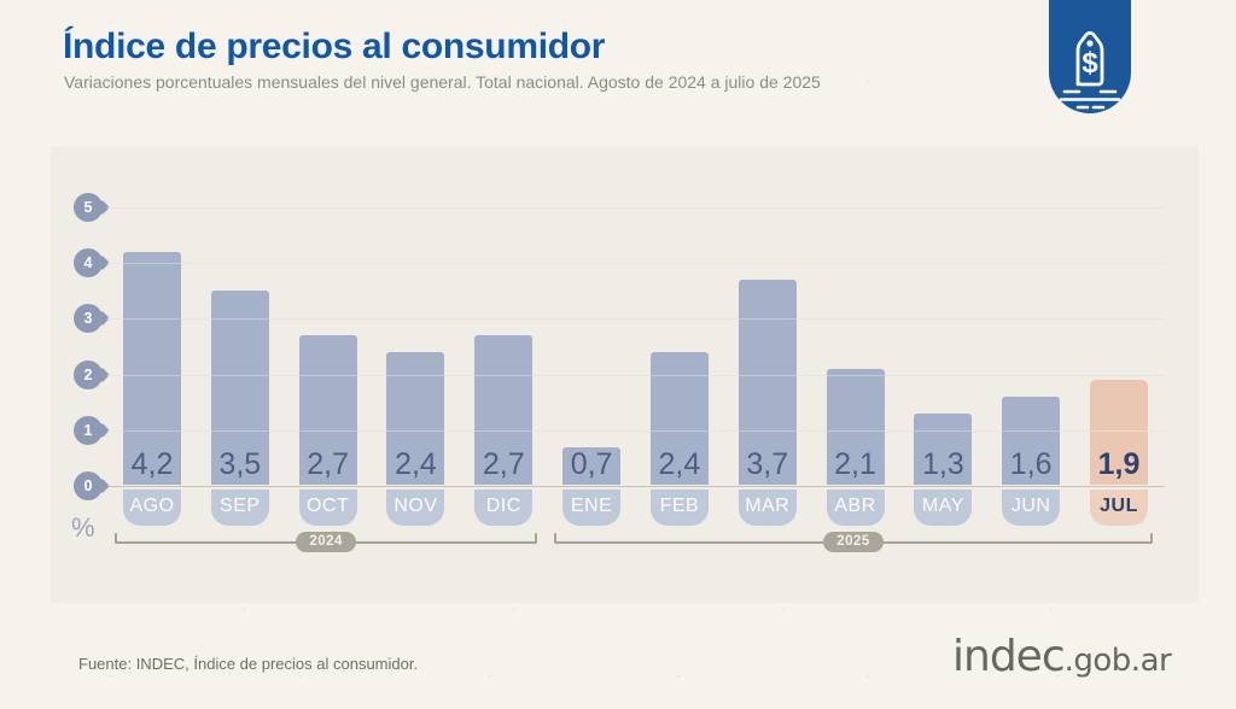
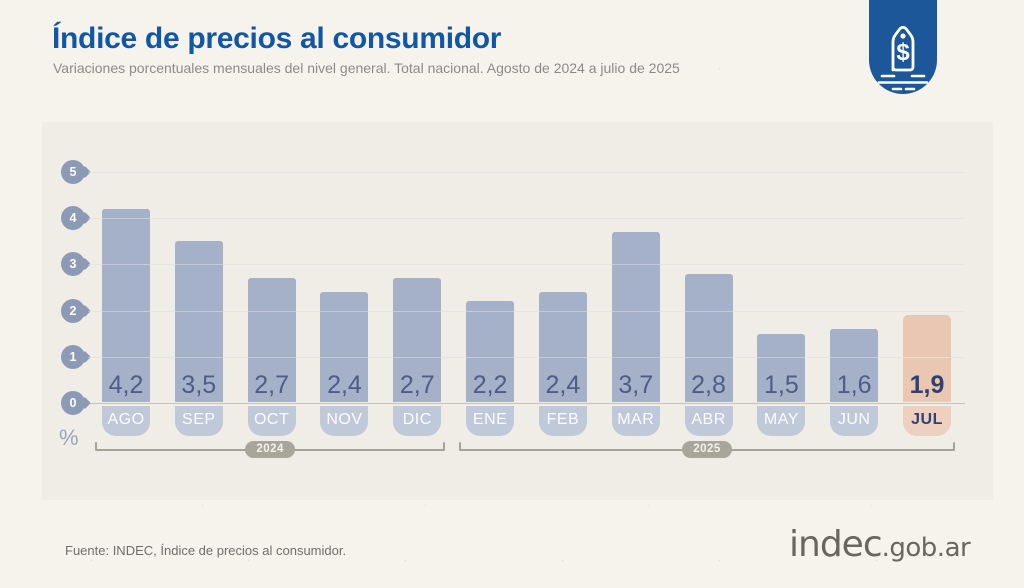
ENE: 0,7 -> 2,2
ABR: 2,1 -> 2,8
MAY: 1,3 -> 1,5
